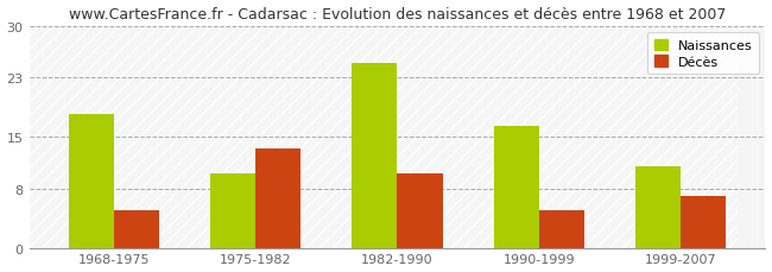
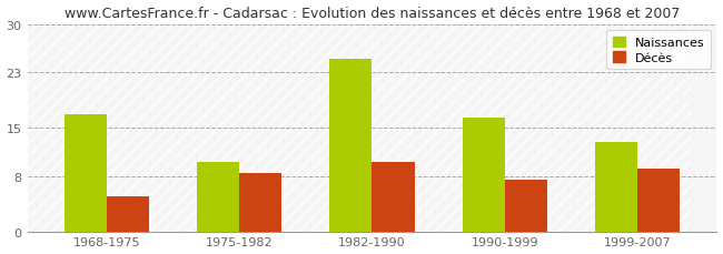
Naissances/1968-1975: 18.0 -> 17.0
Décès/1975-1982: 13.4 -> 8.5
Décès/1990-1999: 5.0 -> 7.5
Naissances/1999-2007: 11.0 -> 13.0
Décès/1999-2007: 7.0 -> 9.0
